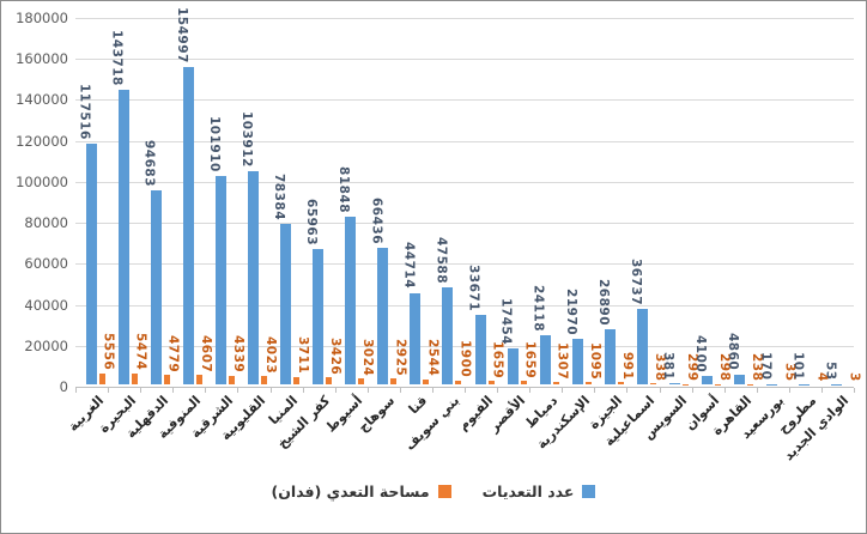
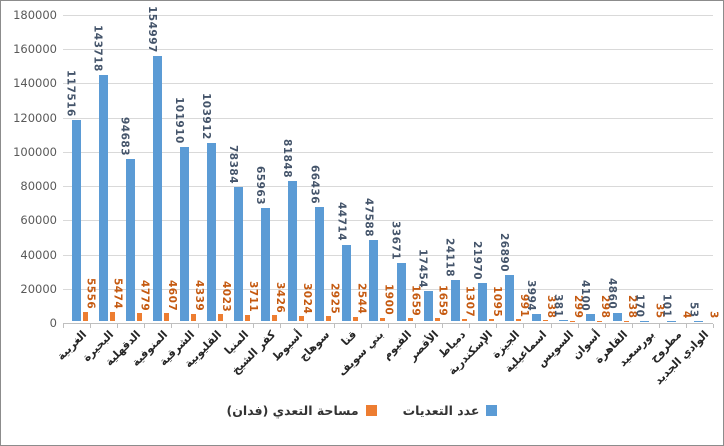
عدد التعديات/اسماعيلية: 36737 -> 3994
